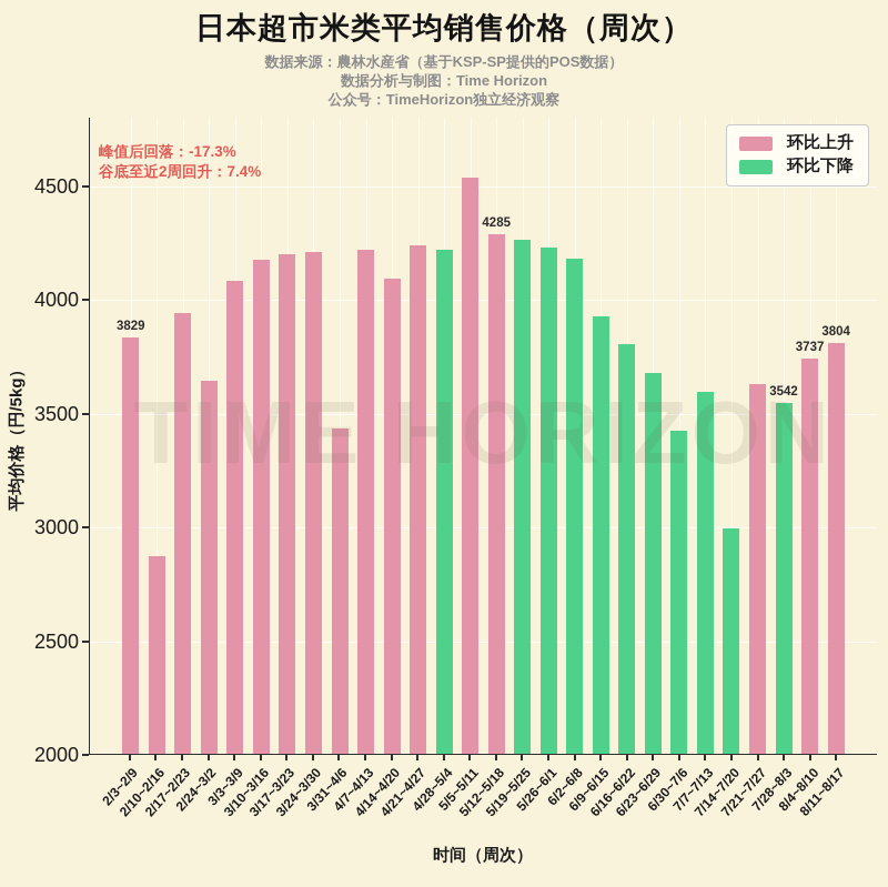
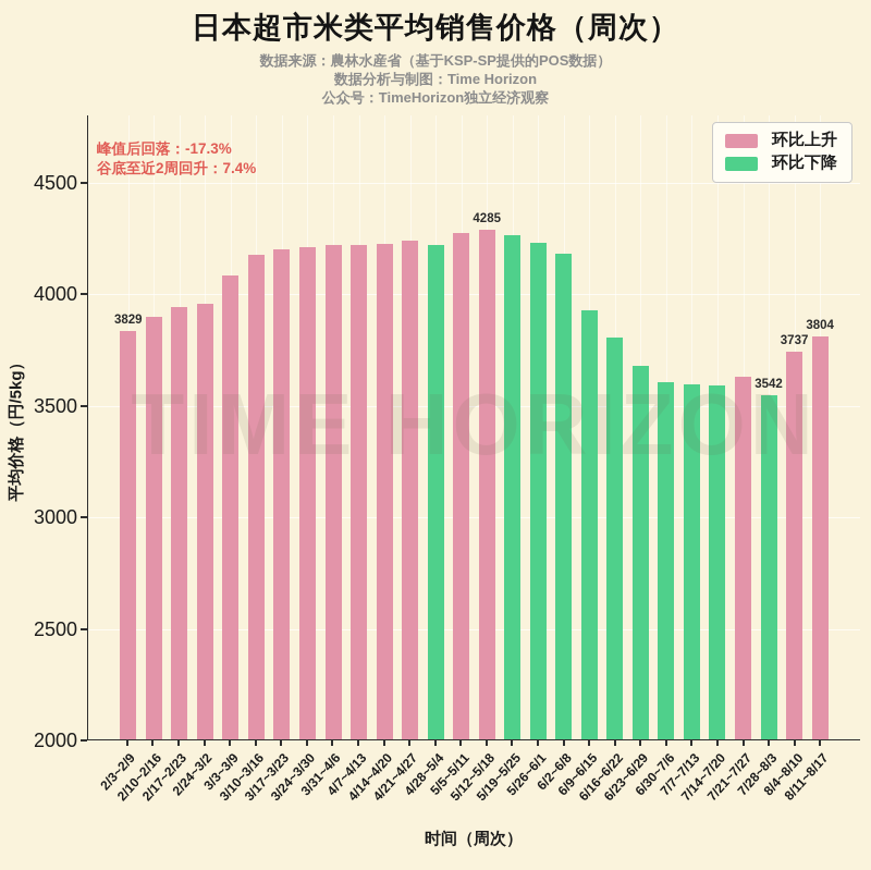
2/10~2/16: 2870 -> 3890
2/24~3/2: 3640 -> 3950
3/31~4/6: 3430 -> 4210
4/14~4/20: 4090 -> 4220
5/5~5/11: 4530 -> 4270
6/30~7/6: 3420 -> 3600
7/14~7/20: 2990 -> 3580
